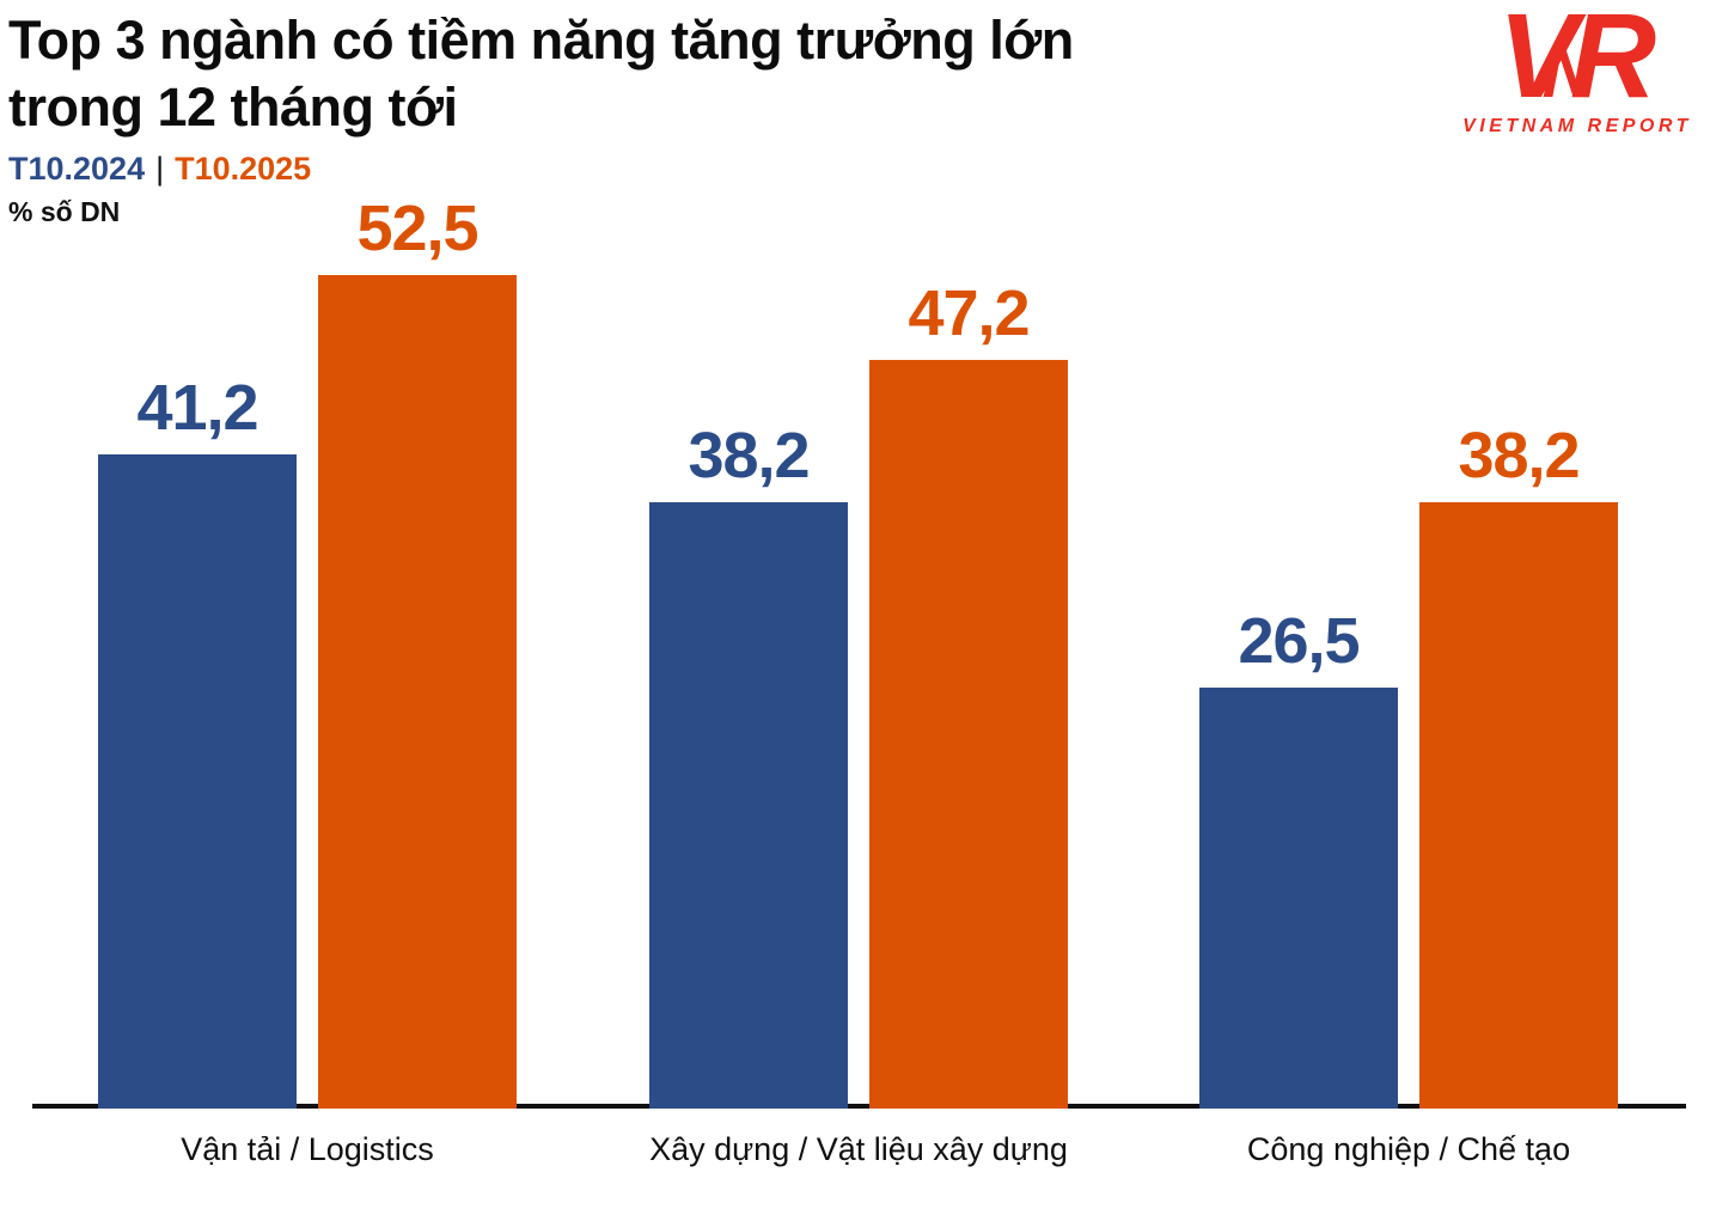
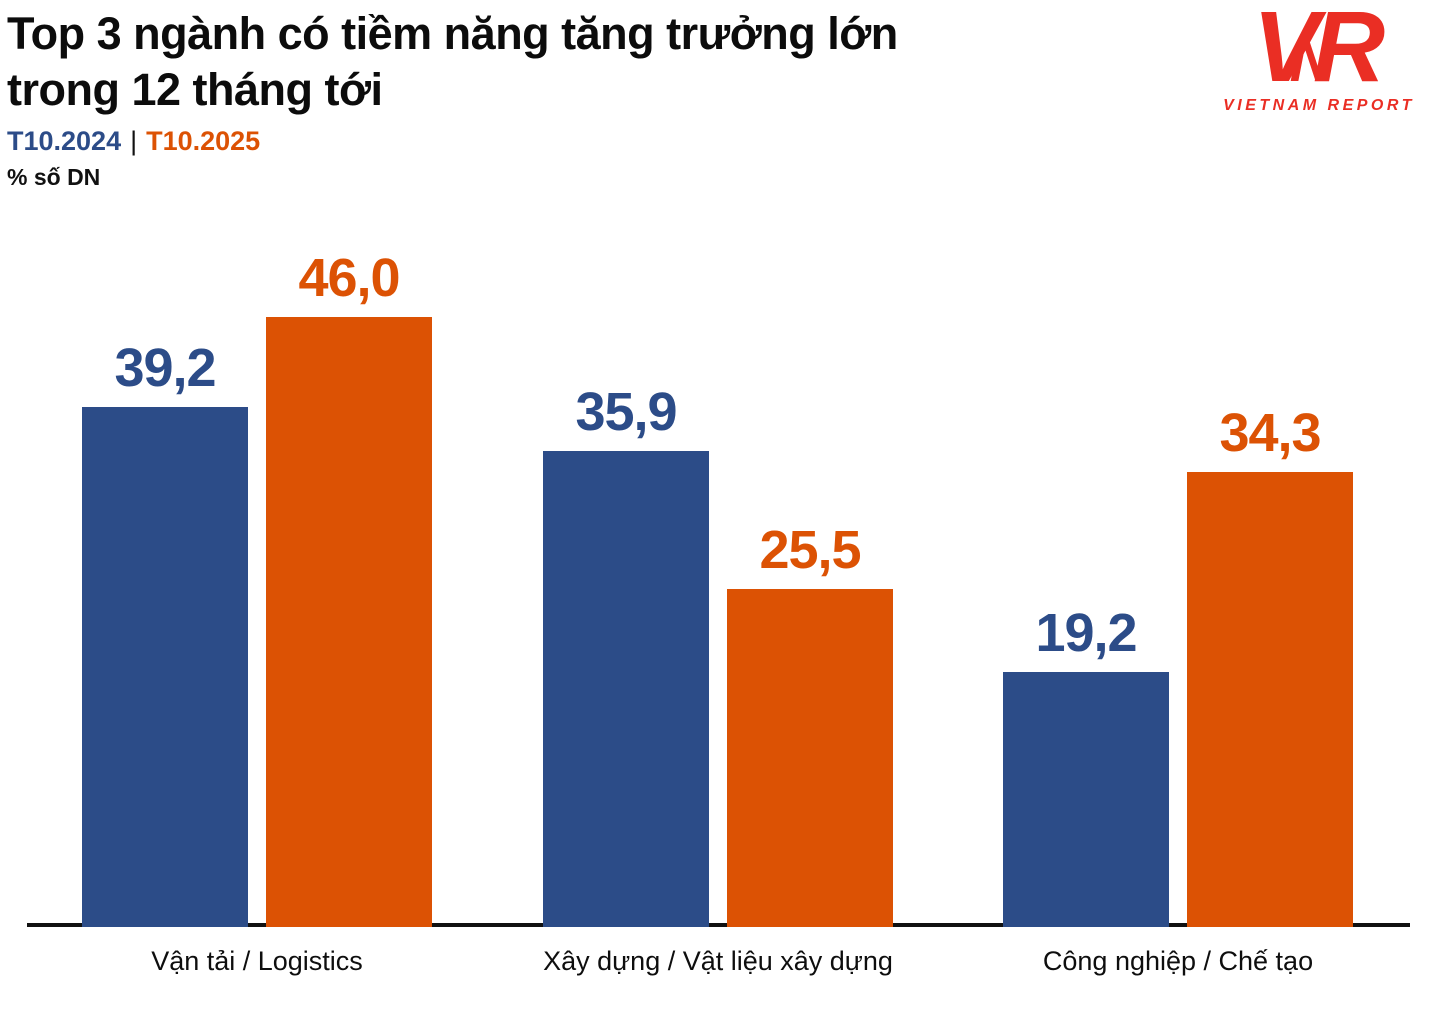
T10.2024/Vận tải / Logistics: 41,2 -> 39,2
T10.2025/Vận tải / Logistics: 52,5 -> 46,0
T10.2024/Xây dựng / Vật liệu xây dựng: 38,2 -> 35,9
T10.2025/Xây dựng / Vật liệu xây dựng: 47,2 -> 25,5
T10.2024/Công nghiệp / Chế tạo: 26,5 -> 19,2
T10.2025/Công nghiệp / Chế tạo: 38,2 -> 34,3
